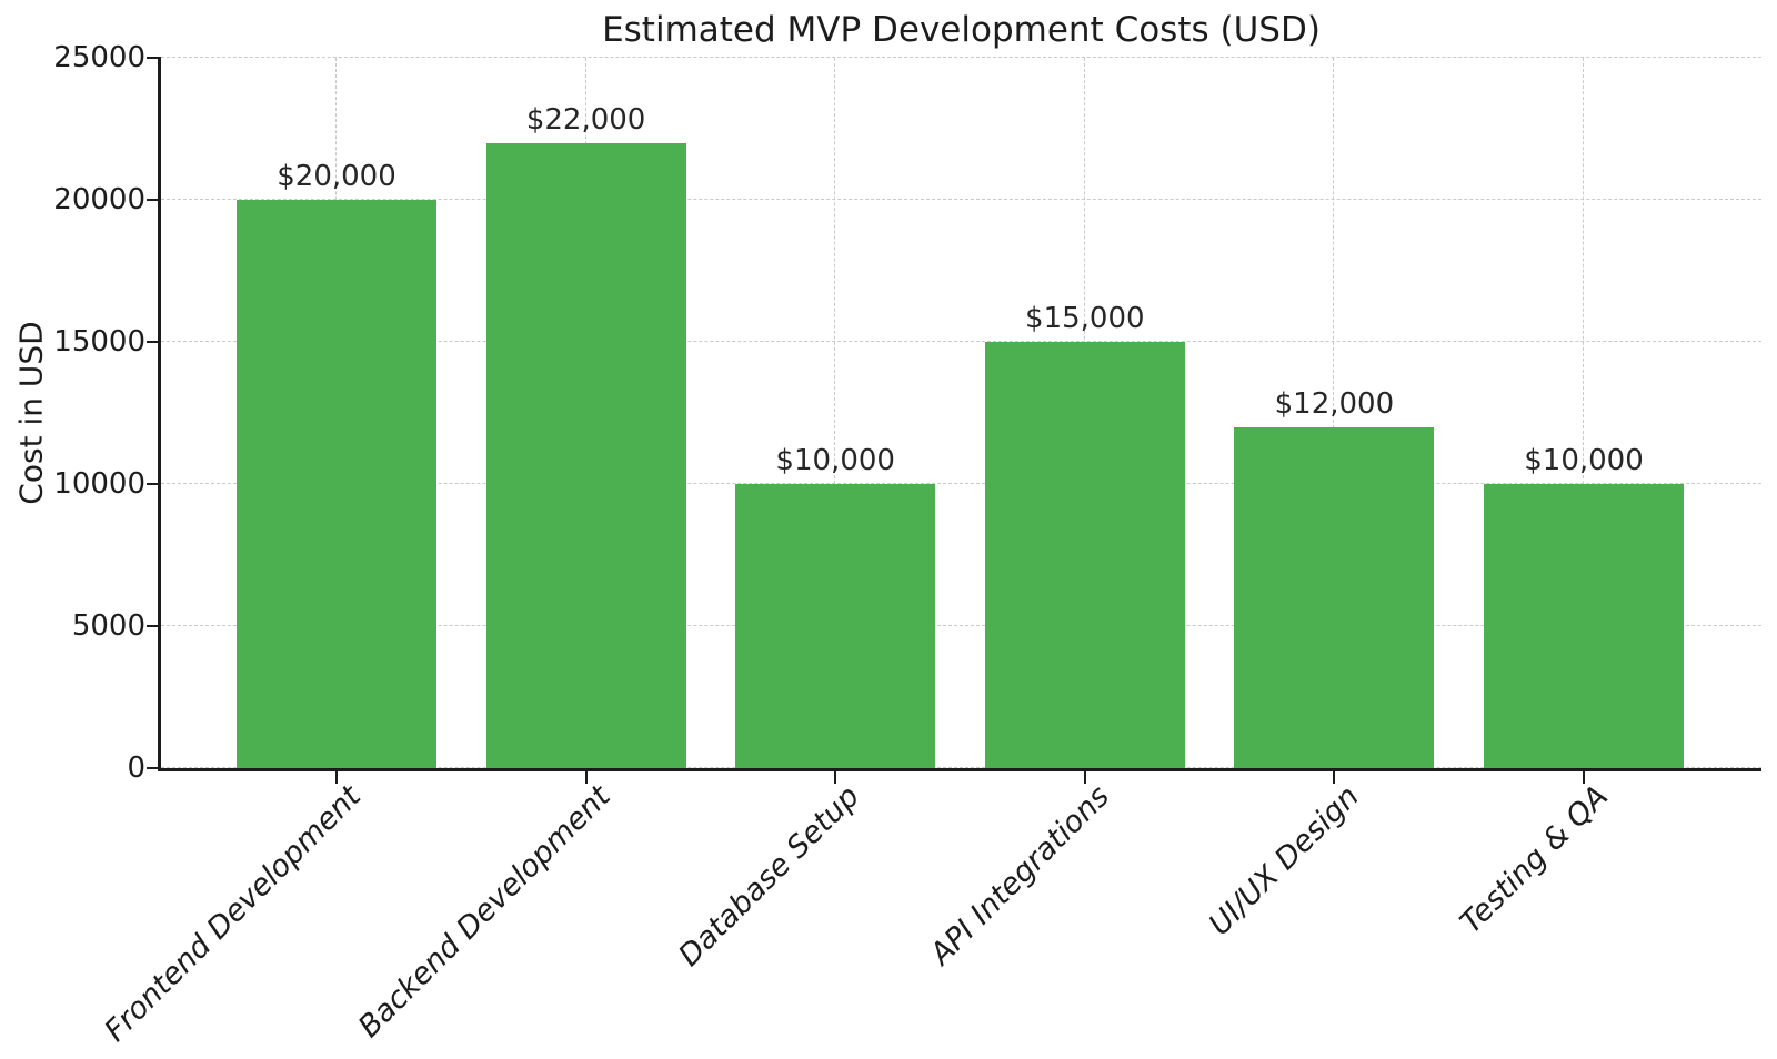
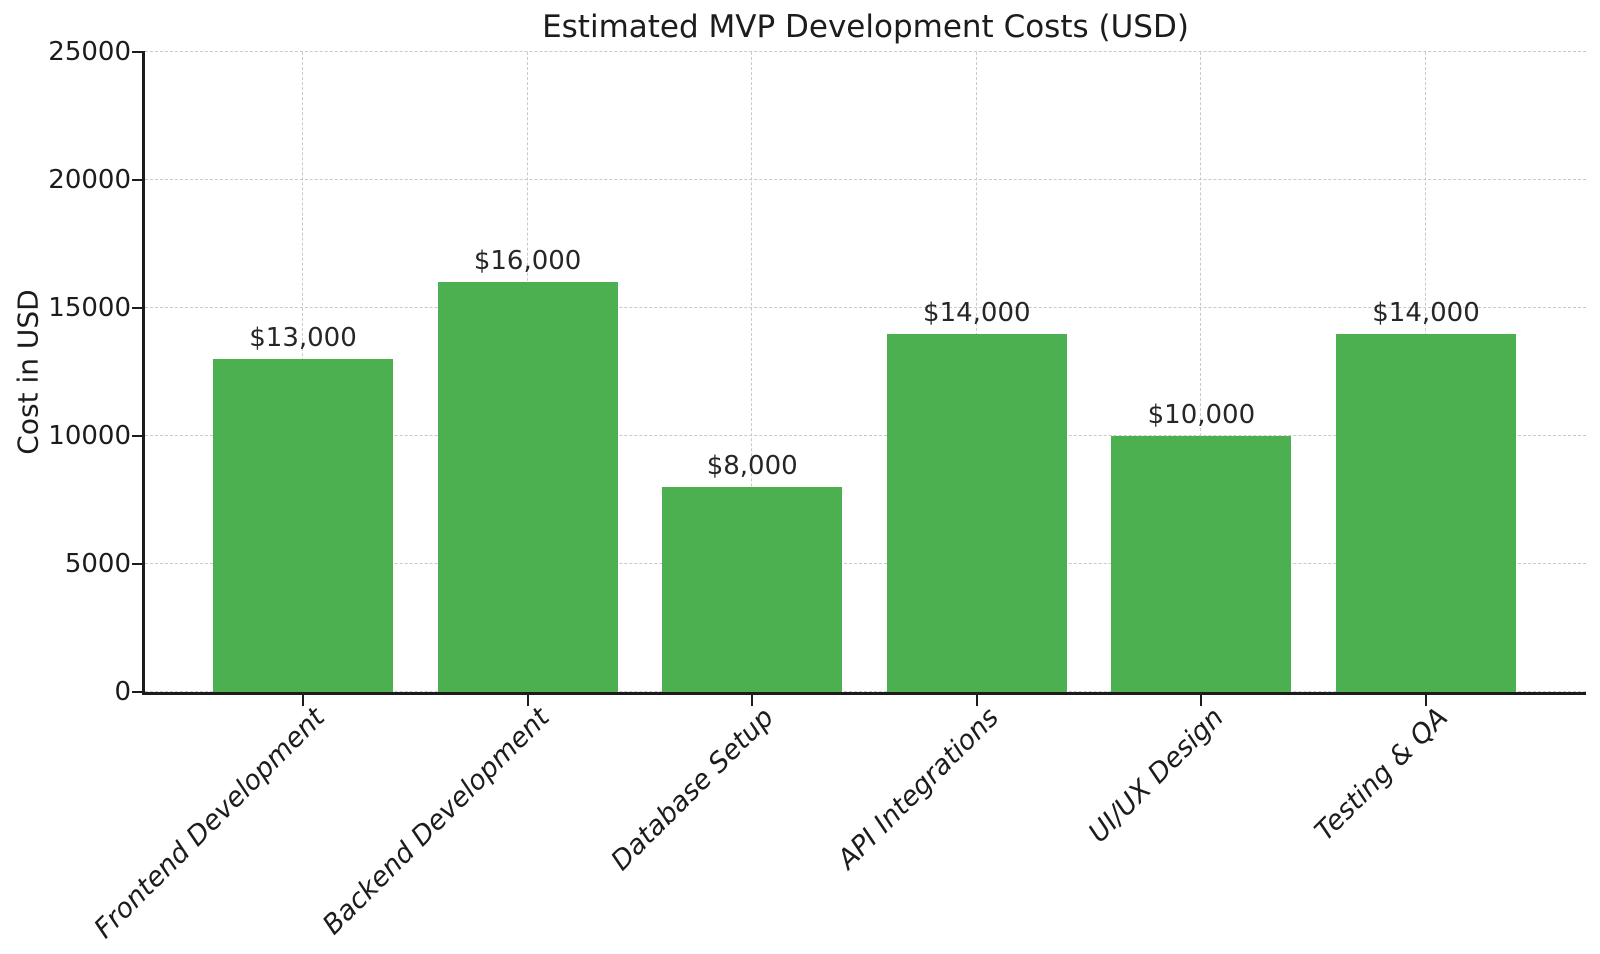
Frontend Development: $20,000 -> $13,000
Backend Development: $22,000 -> $16,000
Database Setup: $10,000 -> $8,000
API Integrations: $15,000 -> $14,000
UI/UX Design: $12,000 -> $10,000
Testing & QA: $10,000 -> $14,000
